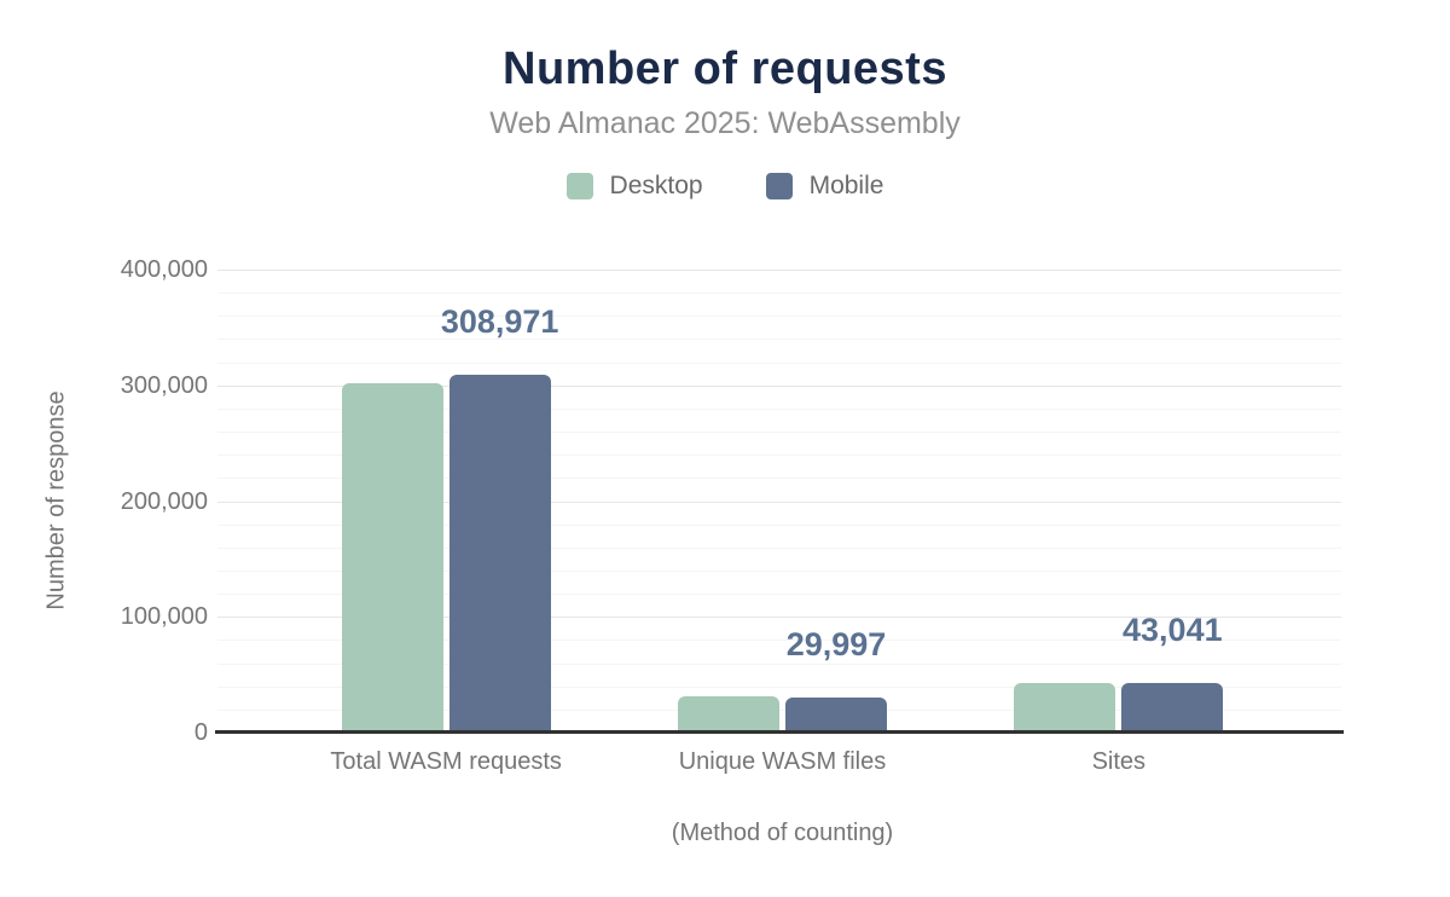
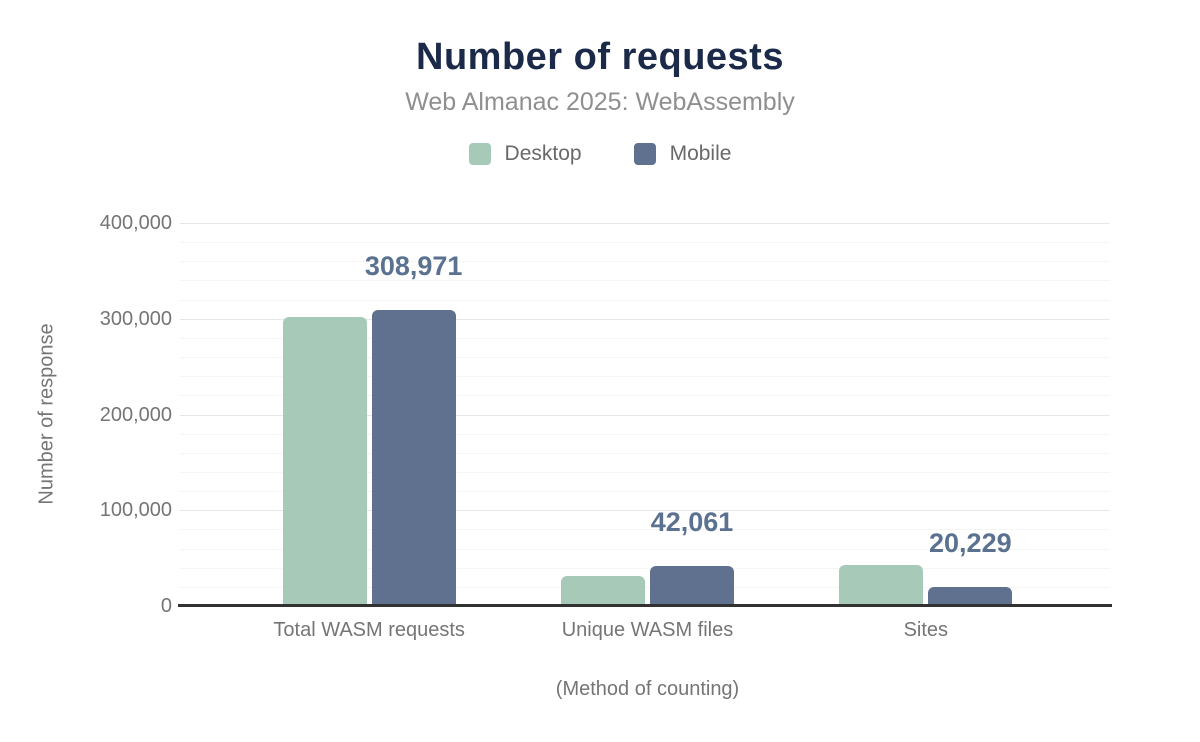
Mobile/Unique WASM files: 29,997 -> 42,061
Mobile/Sites: 43,041 -> 20,229
